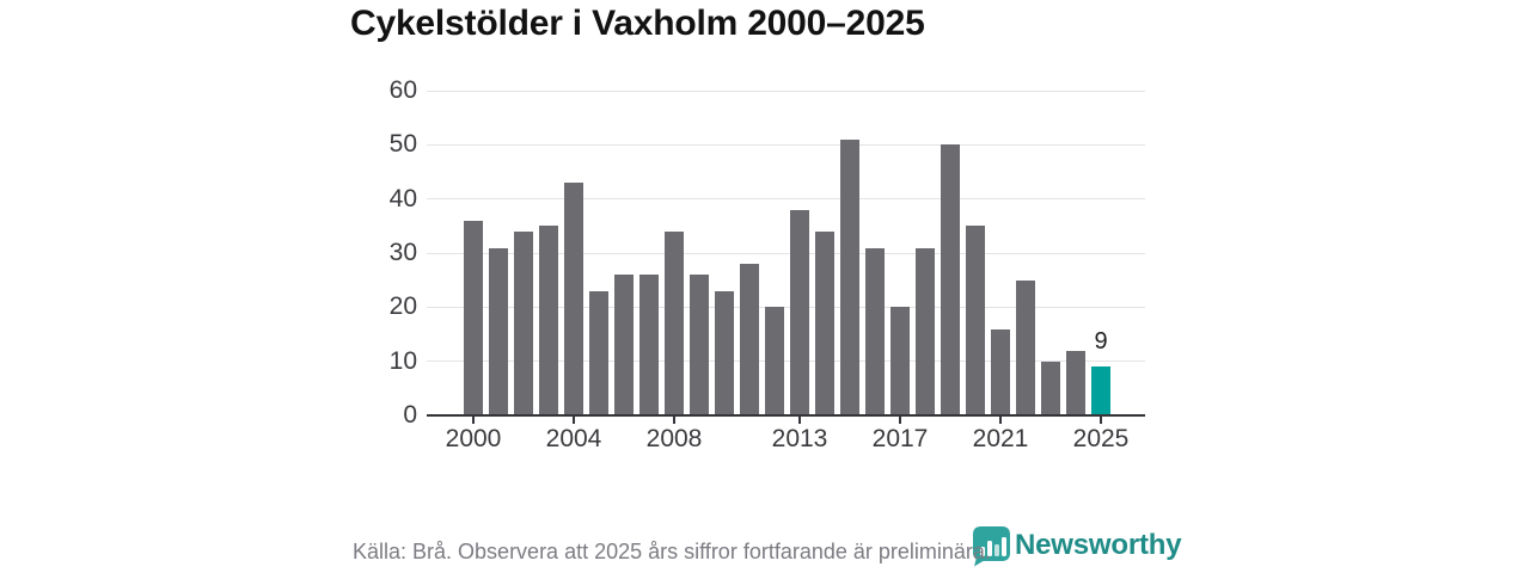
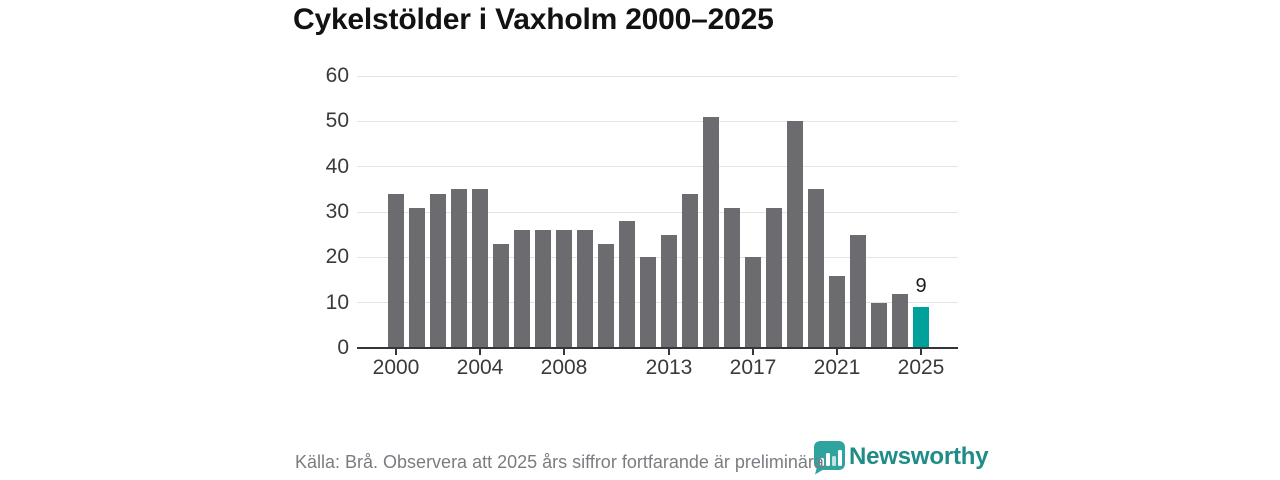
2000: 36 -> 34
2004: 43 -> 35
2008: 34 -> 26
2013: 38 -> 25
